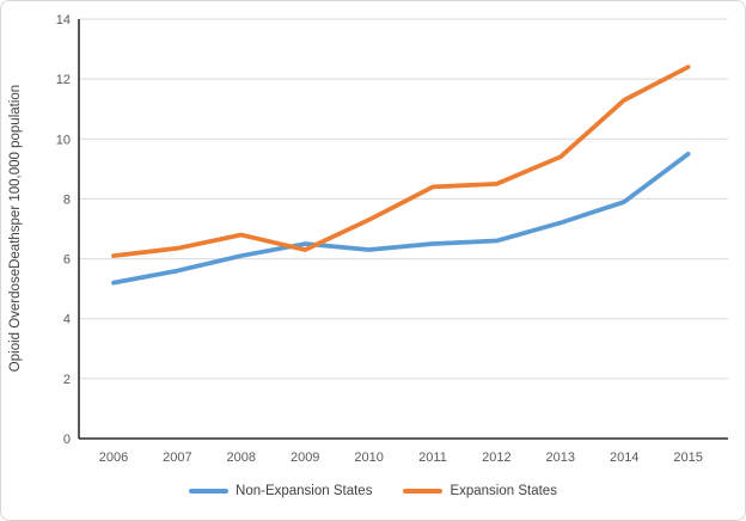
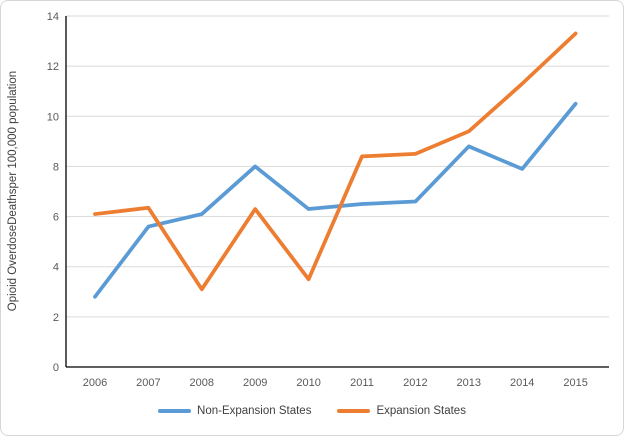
Non-Expansion States/2006: 5.2 -> 2.8
Expansion States/2008: 6.8 -> 3.1
Non-Expansion States/2009: 6.5 -> 8.0
Expansion States/2010: 7.3 -> 3.5
Non-Expansion States/2013: 7.2 -> 8.8
Non-Expansion States/2015: 9.5 -> 10.5
Expansion States/2015: 12.4 -> 13.3
